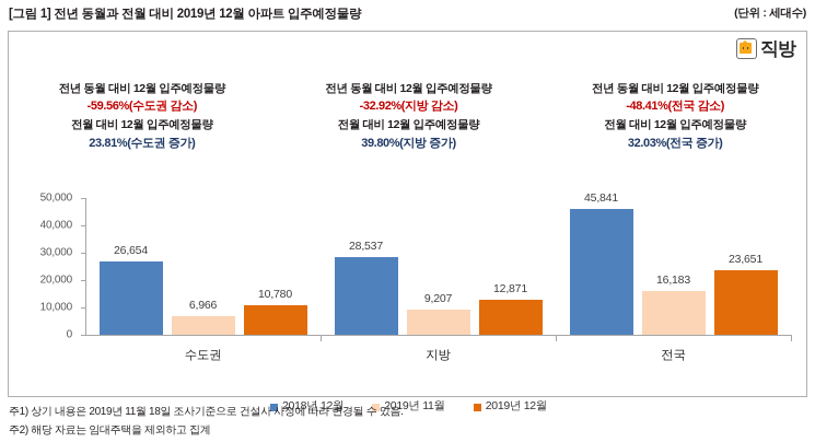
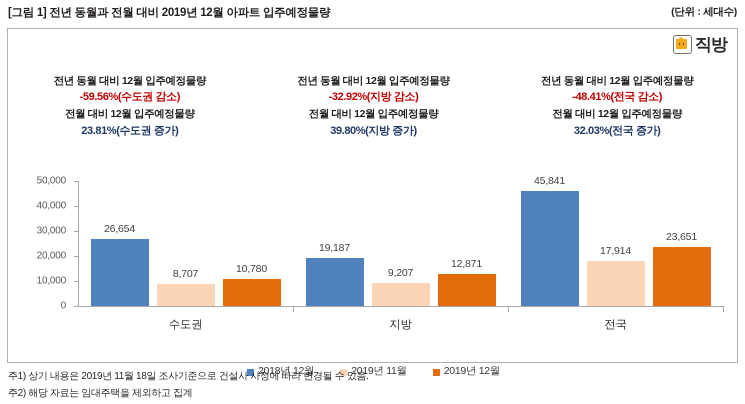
2019년 11월/수도권: 6,966 -> 8,707
2018년 12월/지방: 28,537 -> 19,187
2019년 11월/전국: 16,183 -> 17,914
